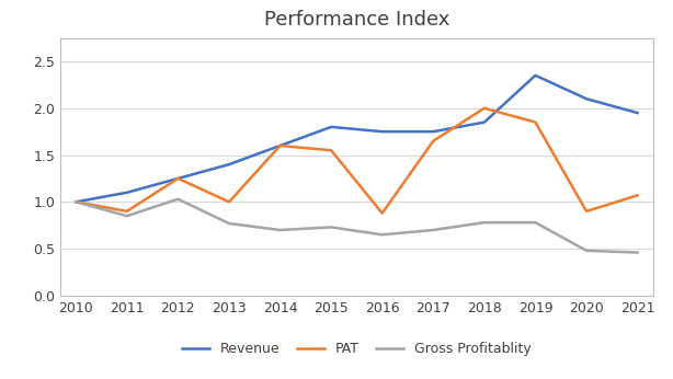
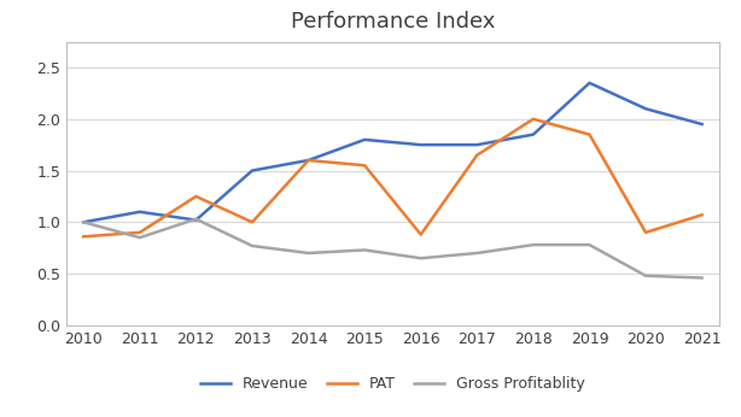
PAT/2010: 1.00 -> 0.86
Revenue/2012: 1.25 -> 1.02
Revenue/2013: 1.40 -> 1.50
